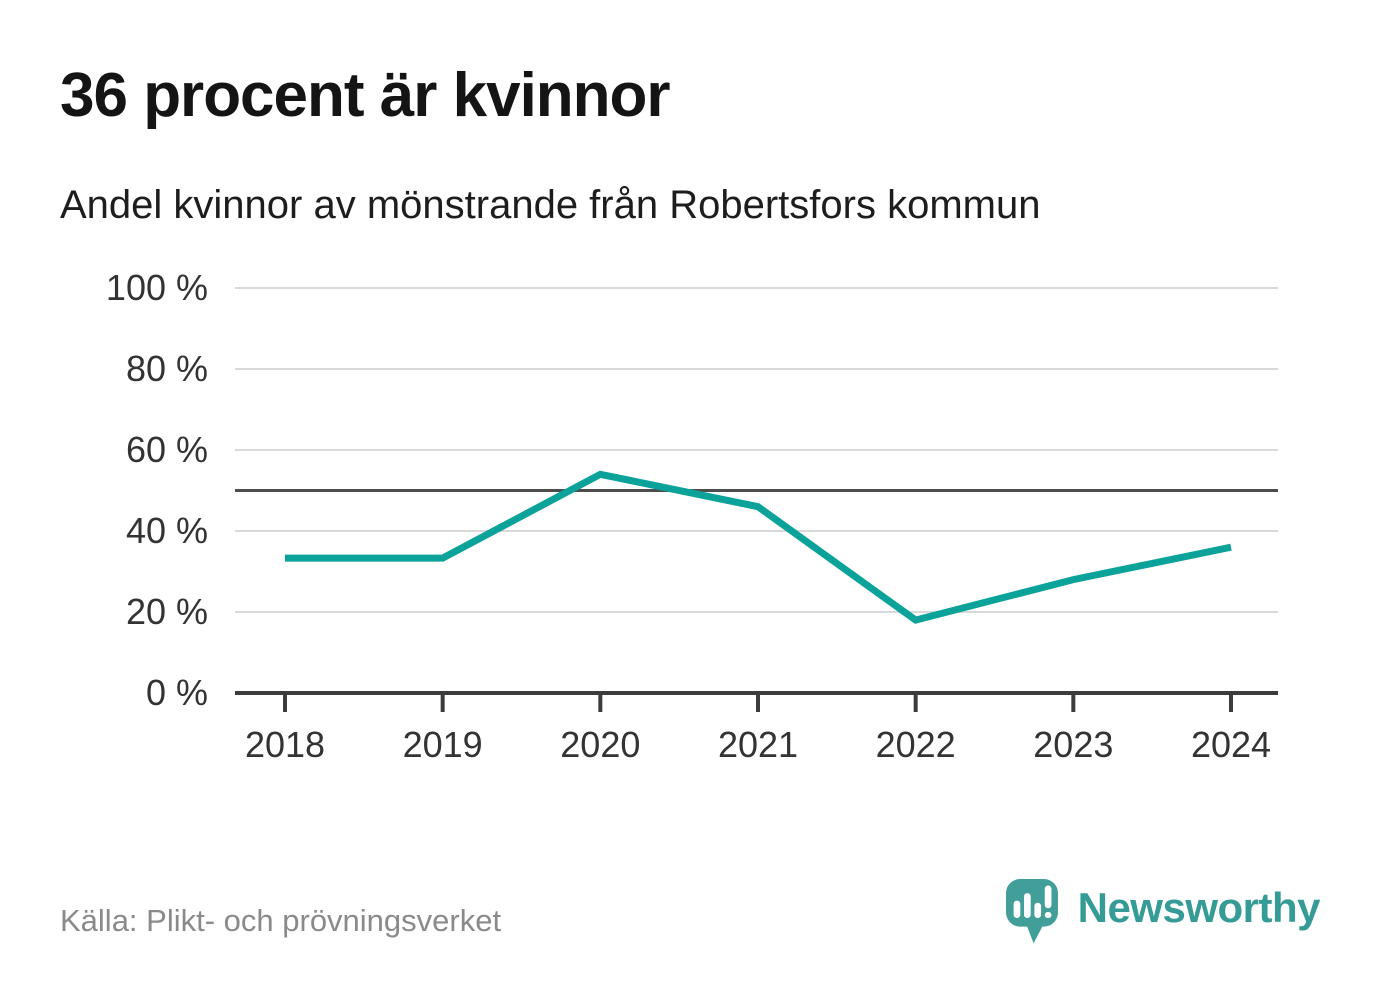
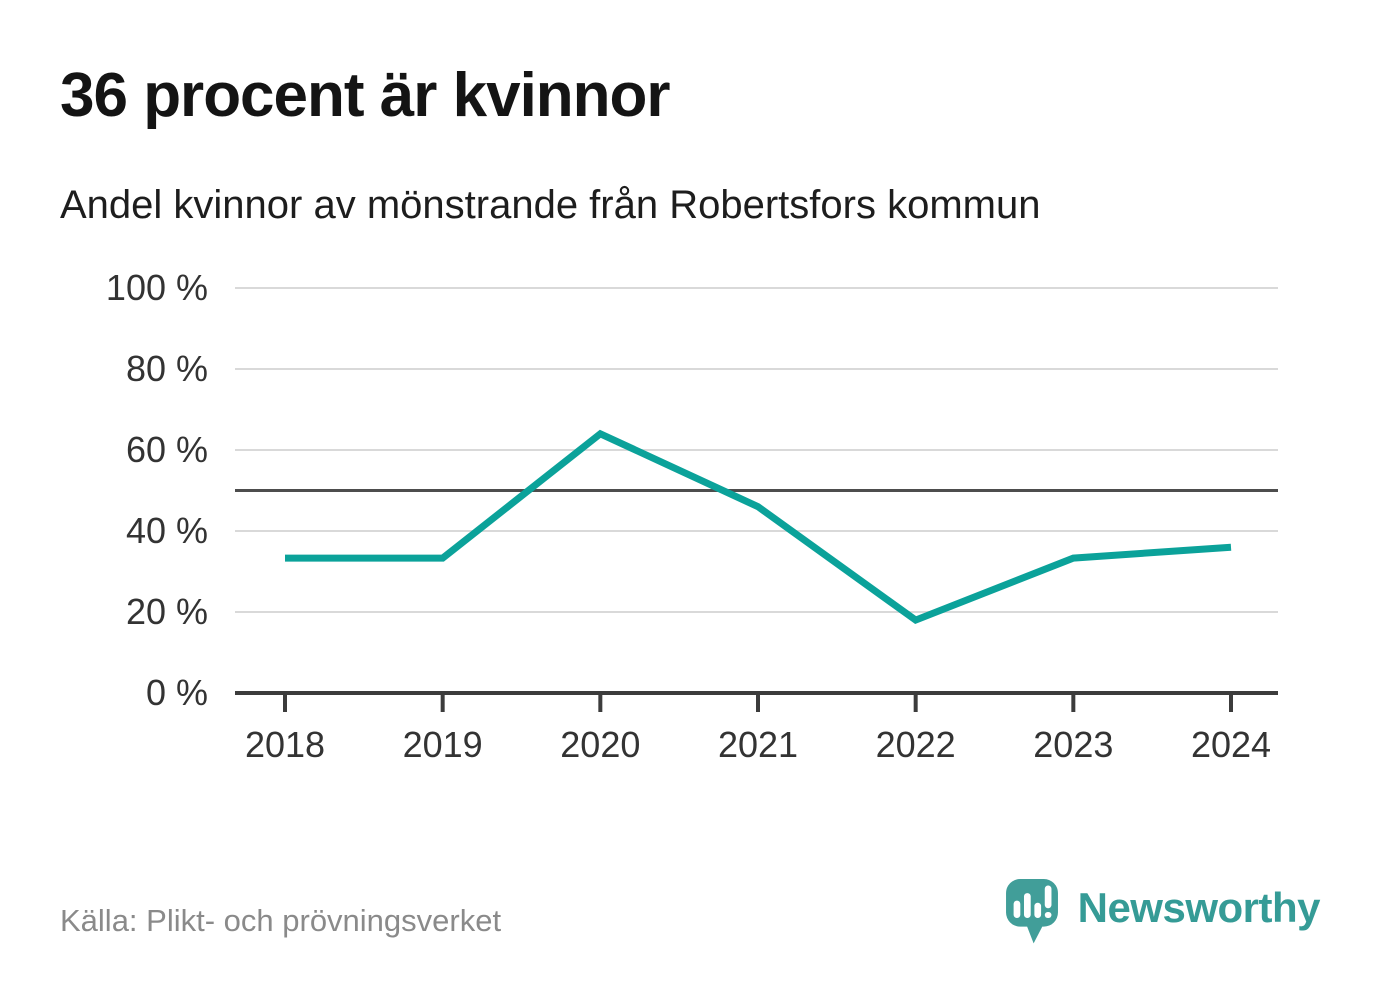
2020: 54% -> 64%
2023: 28% -> 33%
